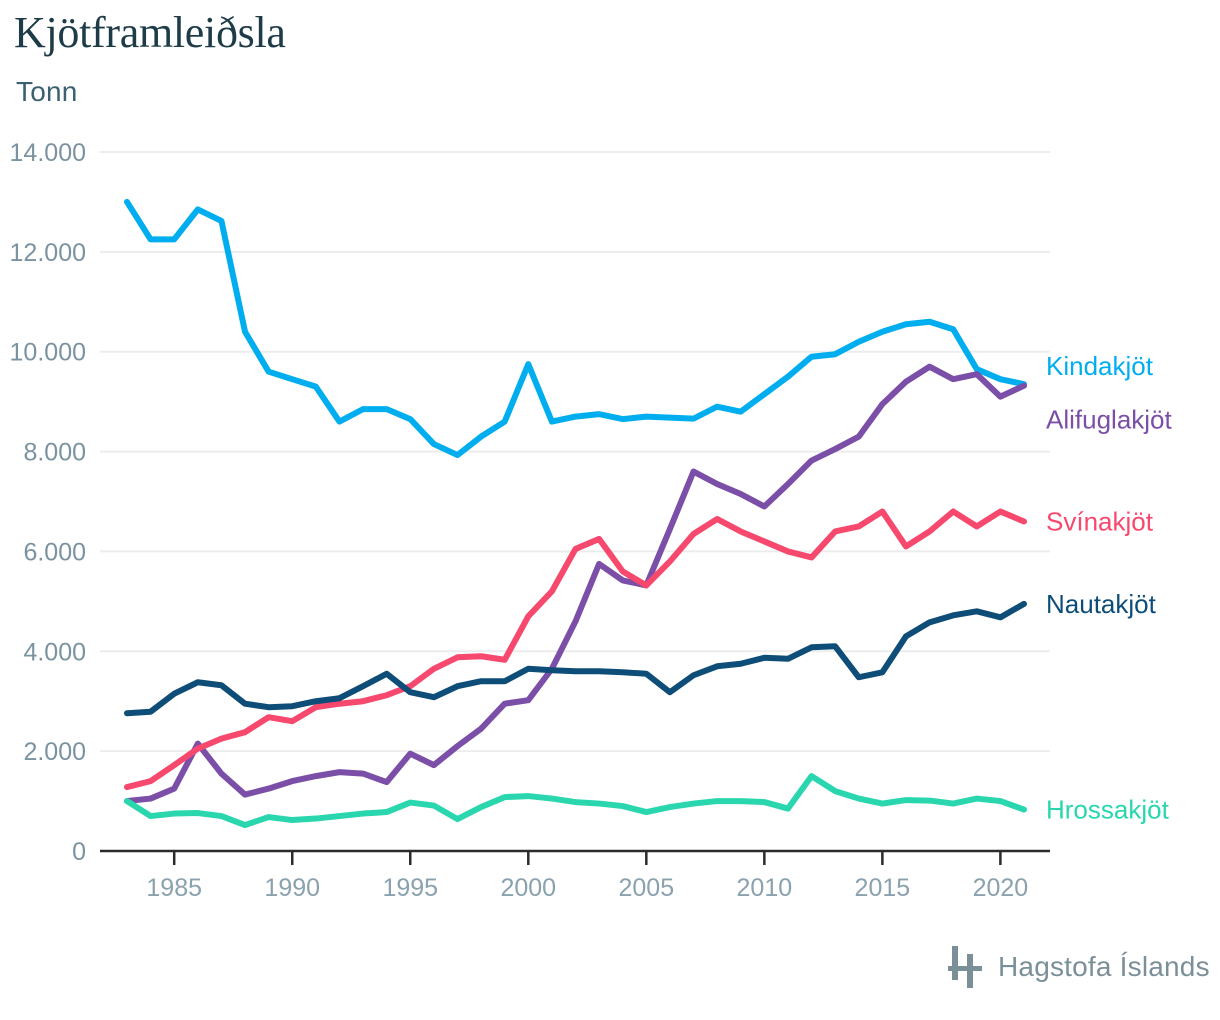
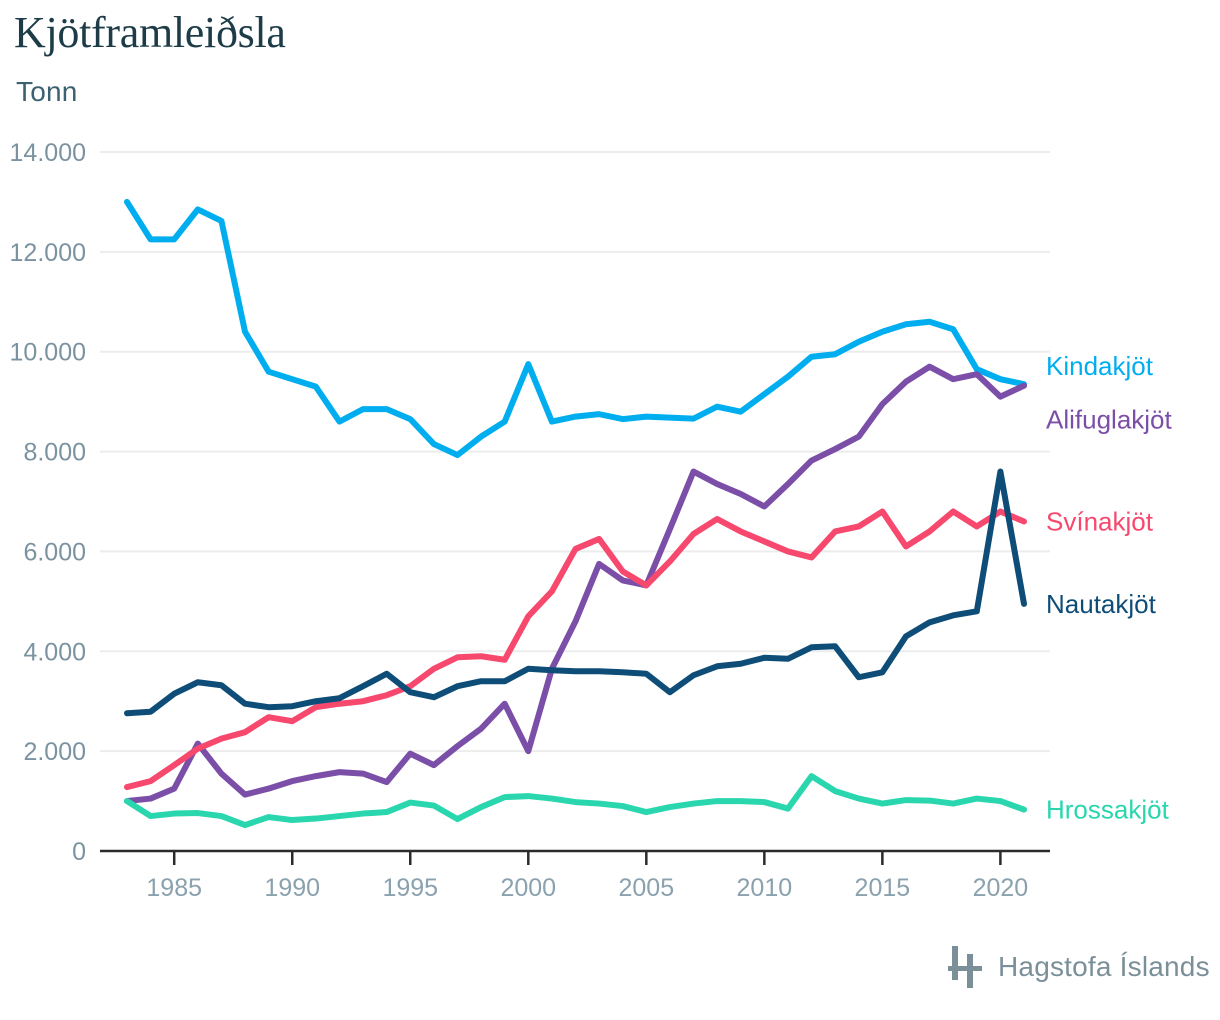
Alifuglakjöt/2000: 3000 -> 2000
Nautakjöt/2020: 4700 -> 7600
